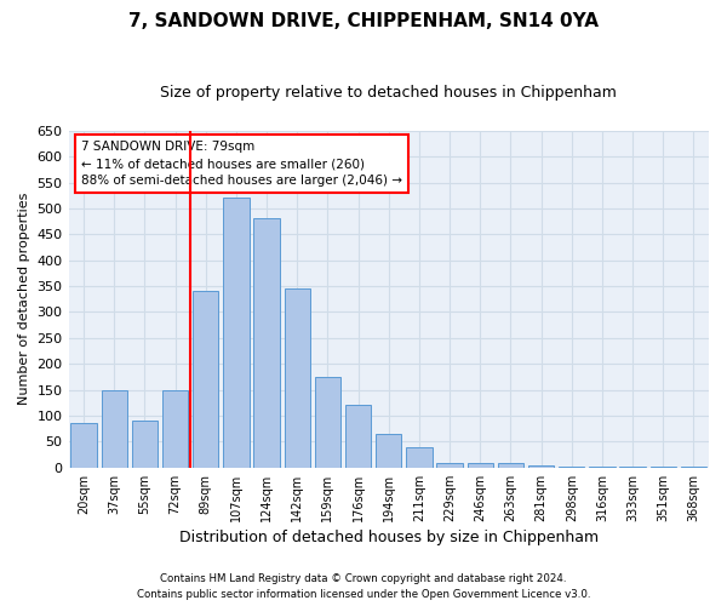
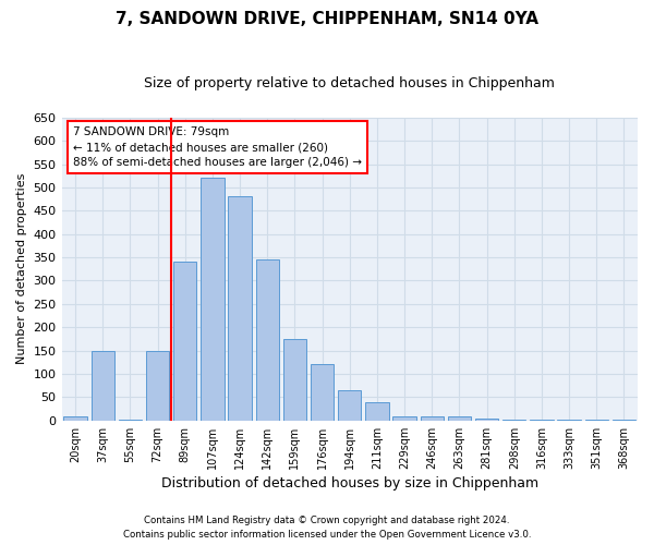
20sqm: 85 -> 10
55sqm: 90 -> 2
